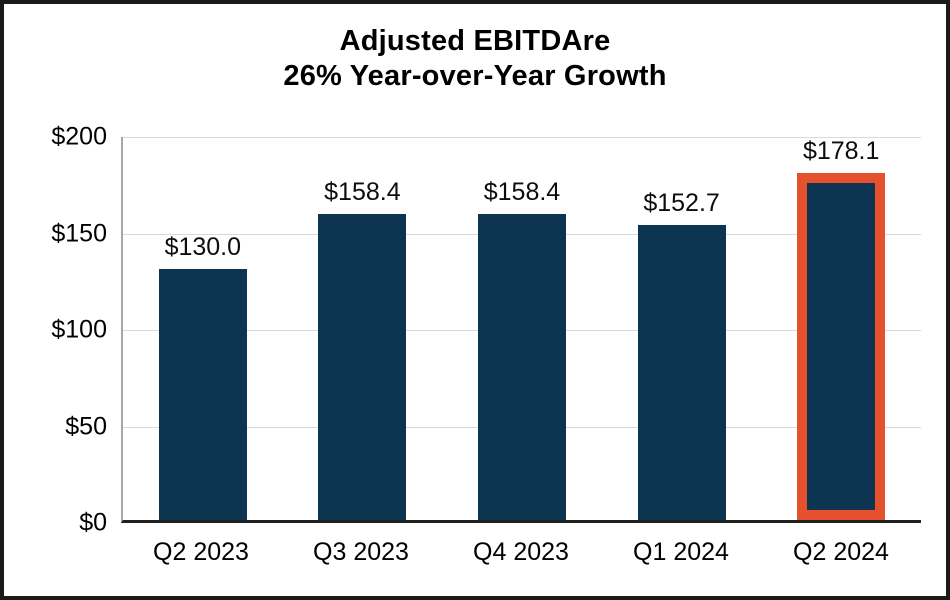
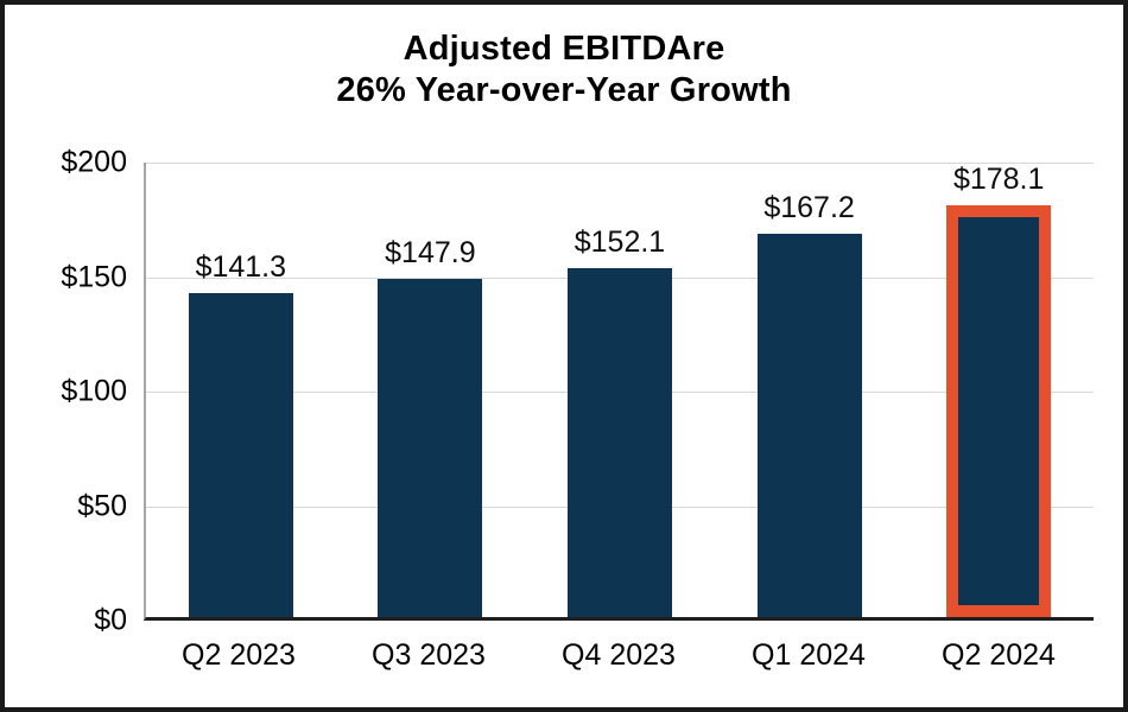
Q2 2023: $130.0 -> $141.3
Q3 2023: $158.4 -> $147.9
Q4 2023: $158.4 -> $152.1
Q1 2024: $152.7 -> $167.2
